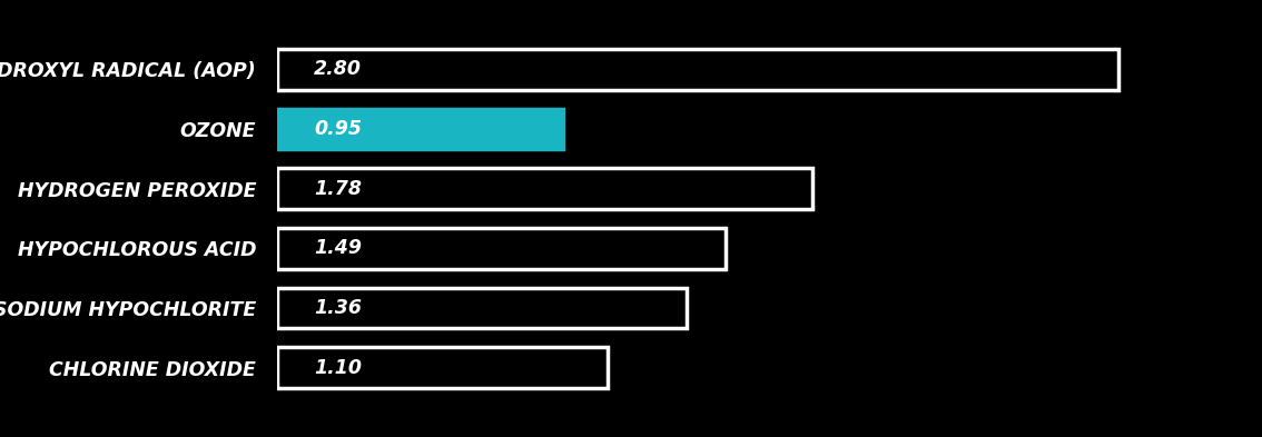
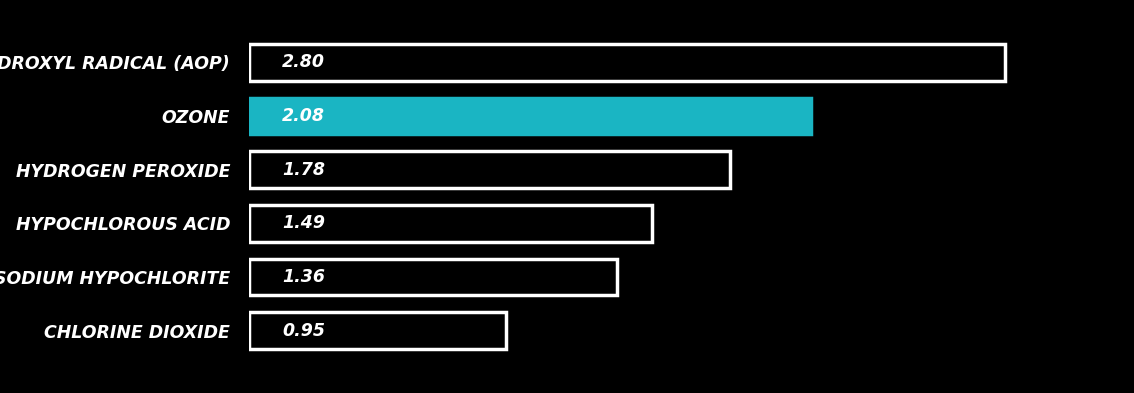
OZONE: 0.95 -> 2.08
CHLORINE DIOXIDE: 1.10 -> 0.95
